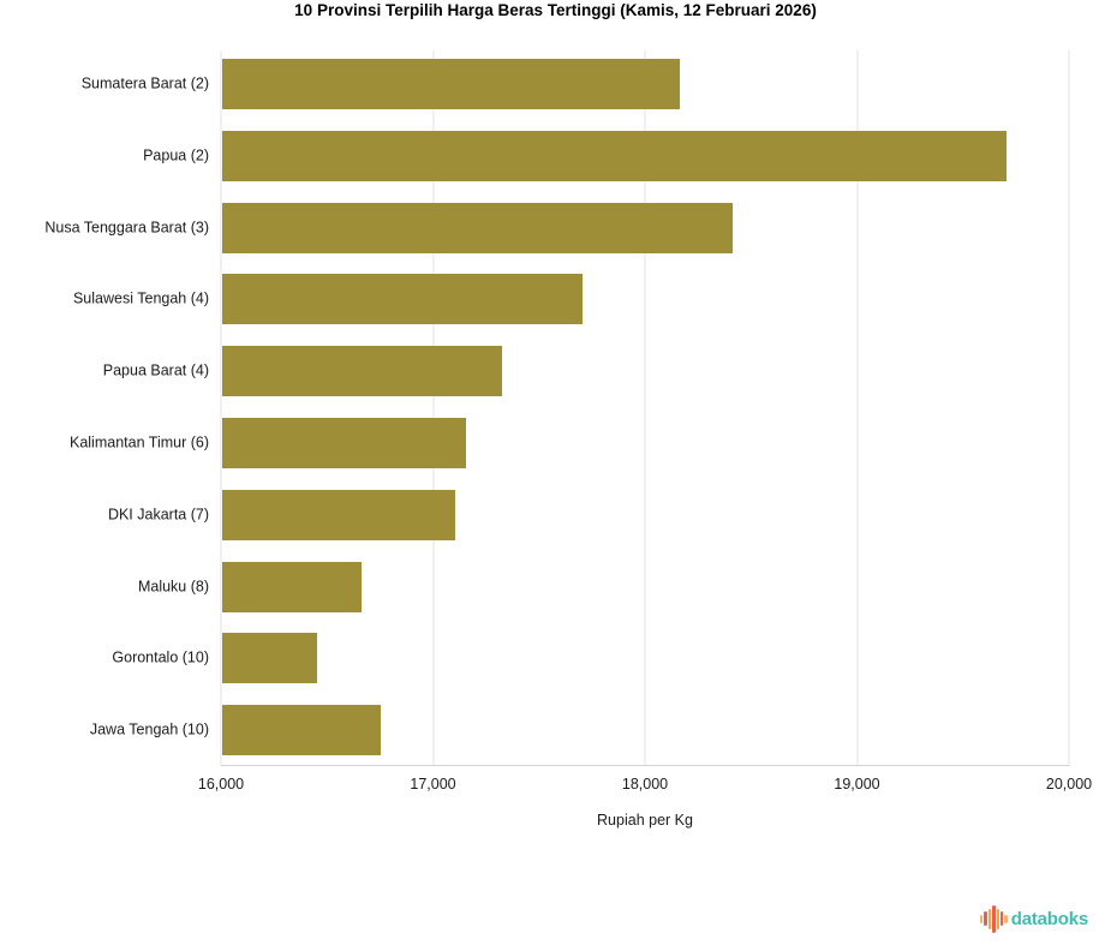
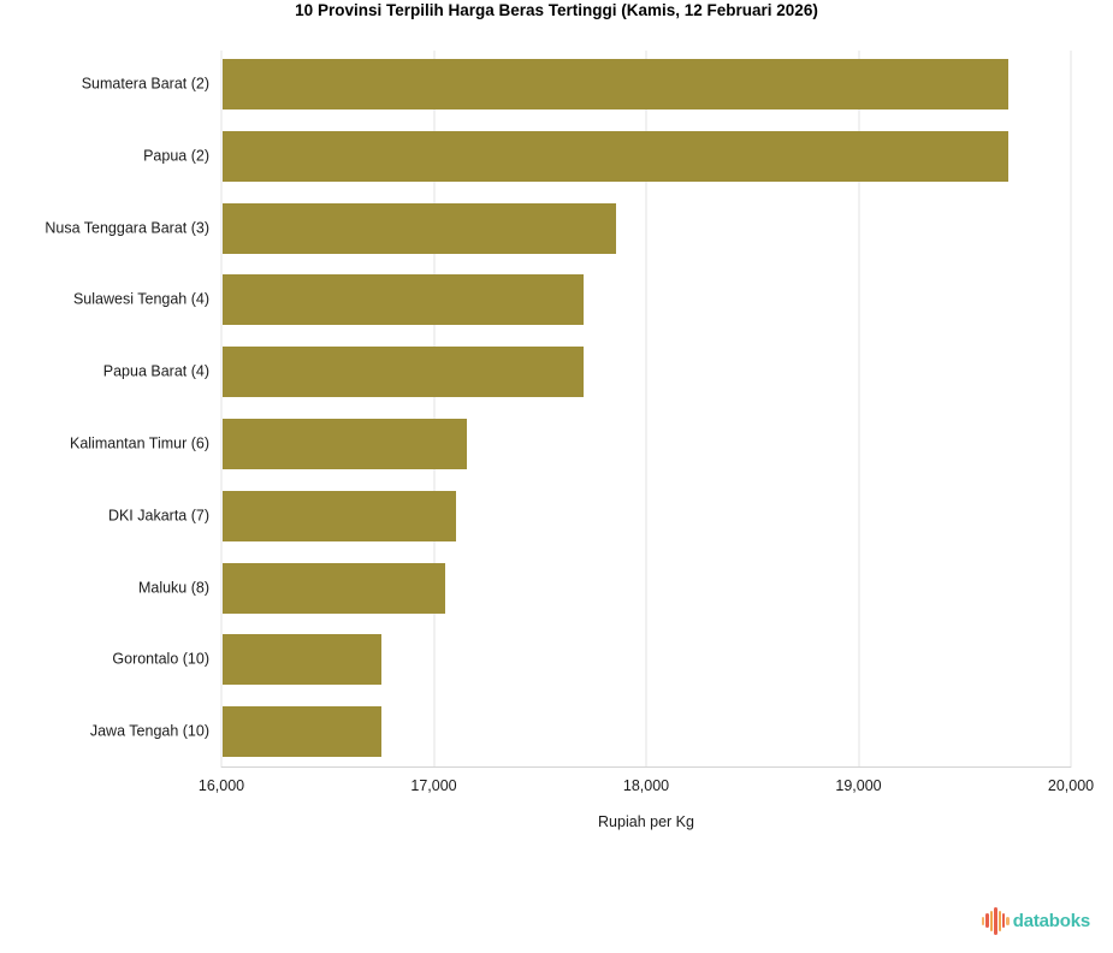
Sumatera Barat (2): 18160 -> 19700
Nusa Tenggara Barat (3): 18410 -> 17850
Papua Barat (4): 17320 -> 17700
Maluku (8): 16660 -> 17050
Gorontalo (10): 16450 -> 16750
